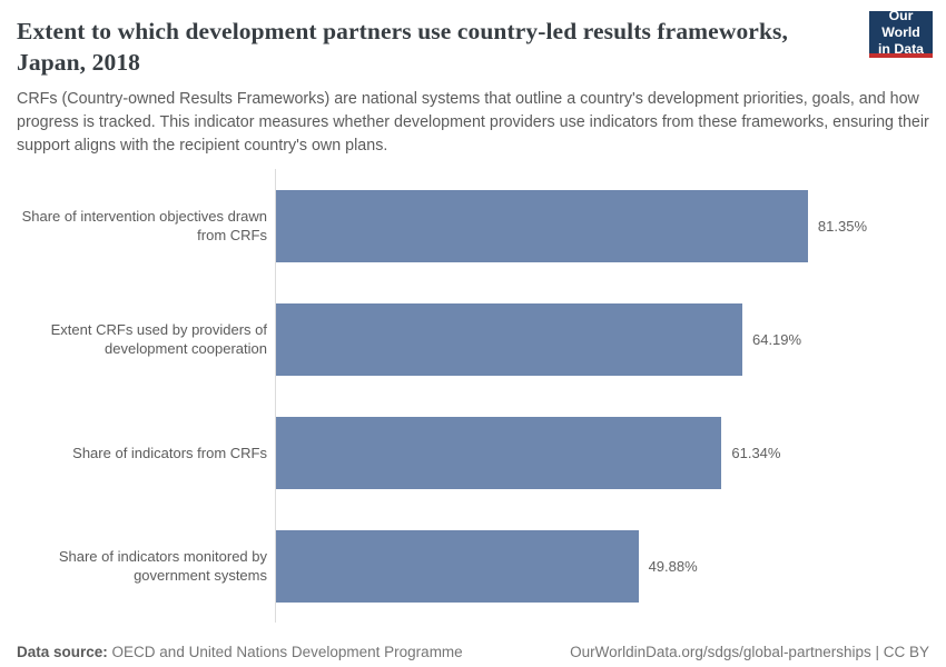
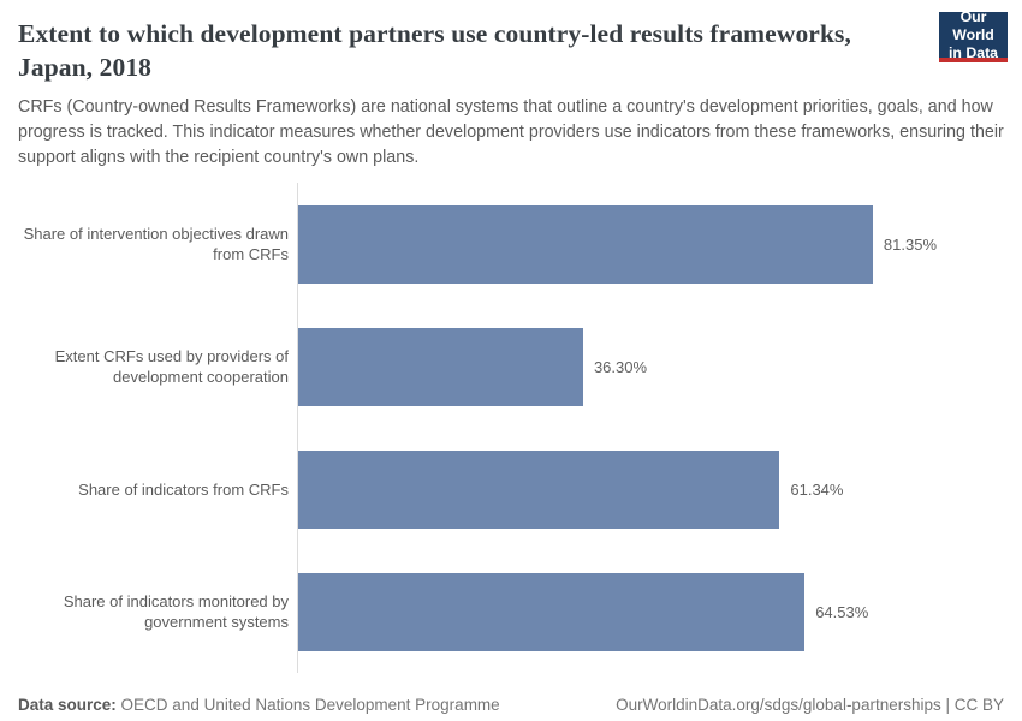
Extent CRFs used by providers of development cooperation: 64.19% -> 36.30%
Share of indicators monitored by government systems: 49.88% -> 64.53%
